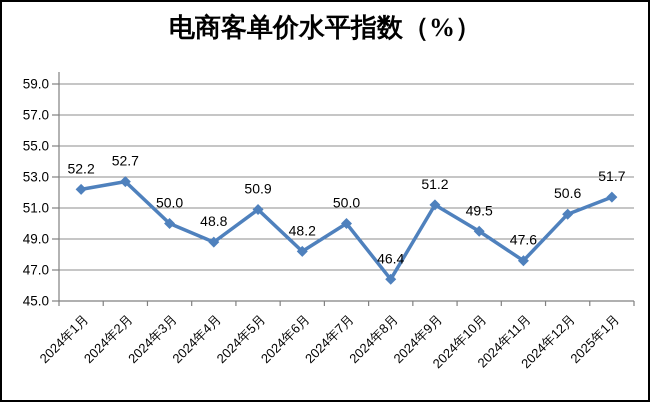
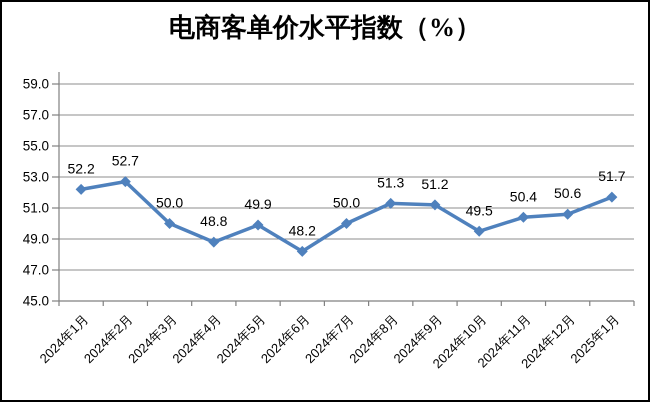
2024年5月: 50.9 -> 49.9
2024年8月: 46.4 -> 51.3
2024年11月: 47.6 -> 50.4
